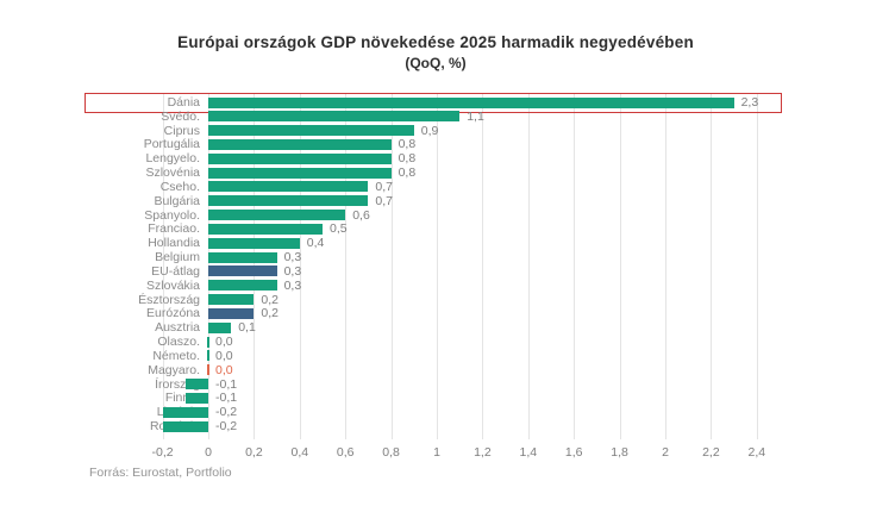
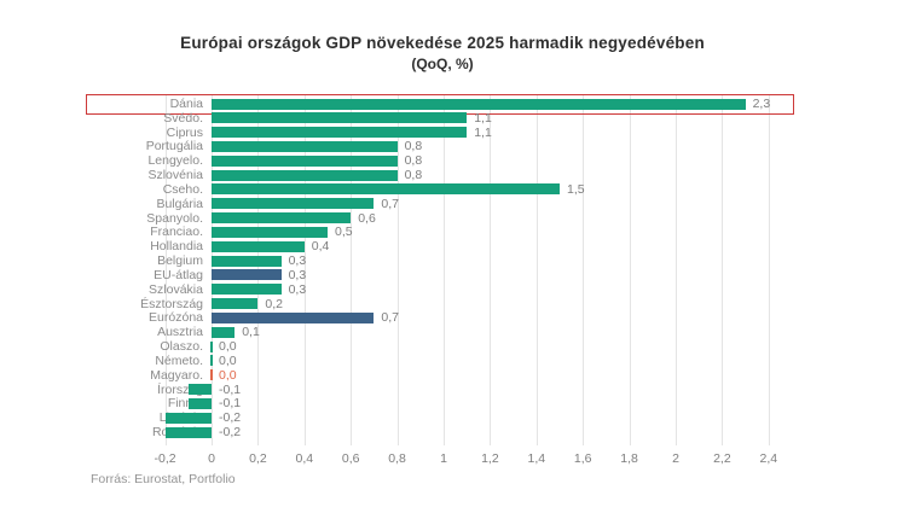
Ciprus: 0,9 -> 1,1
Cseho.: 0,7 -> 1,5
Eurózóna: 0,2 -> 0,7
